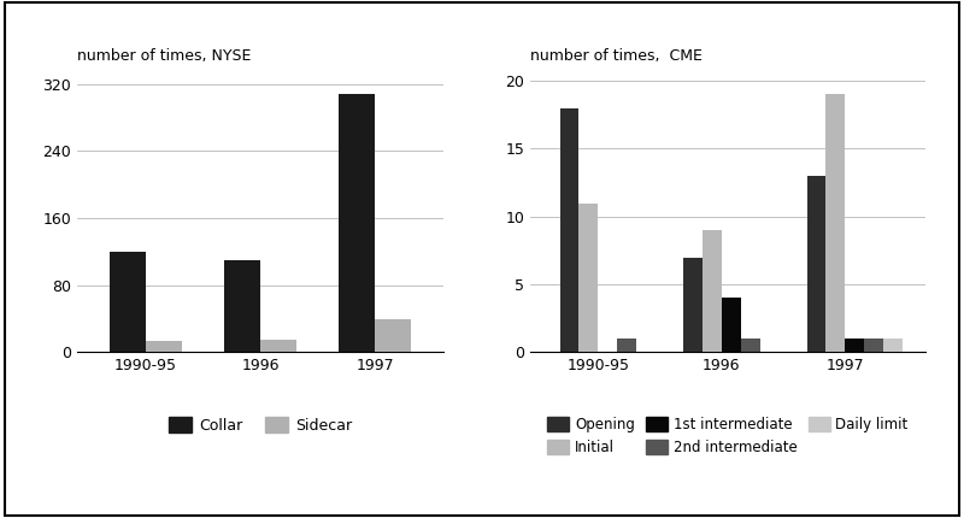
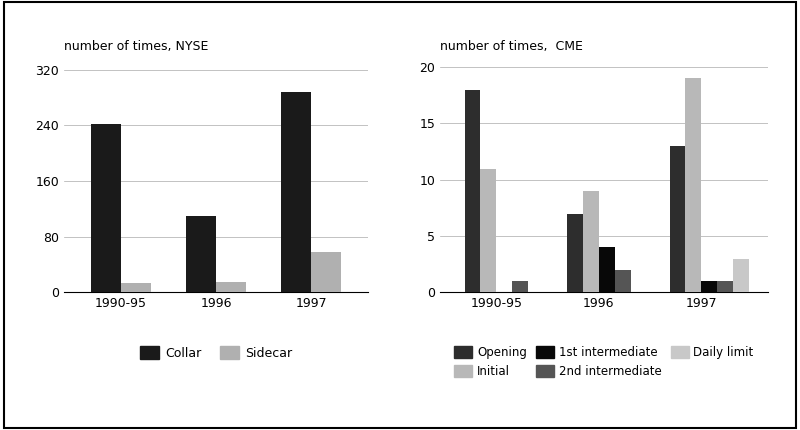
number of times, NYSE/Collar/1990-95: 120 -> 242
number of times, NYSE/Collar/1997: 308 -> 288
number of times, NYSE/Sidecar/1997: 40 -> 58
number of times, CME/2nd intermediate/1996: 1 -> 2
number of times, CME/Daily limit/1997: 1 -> 3
